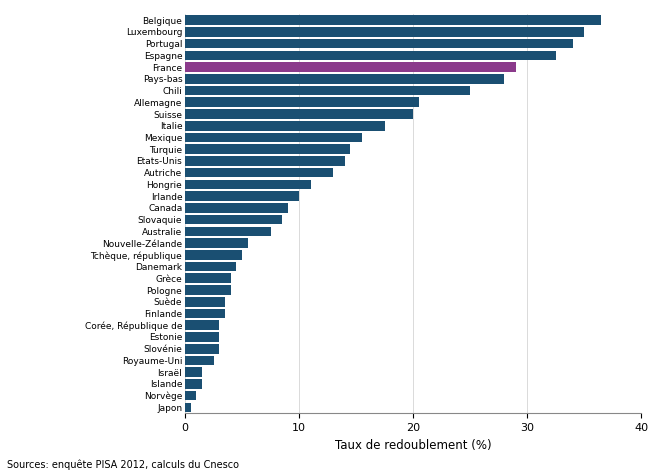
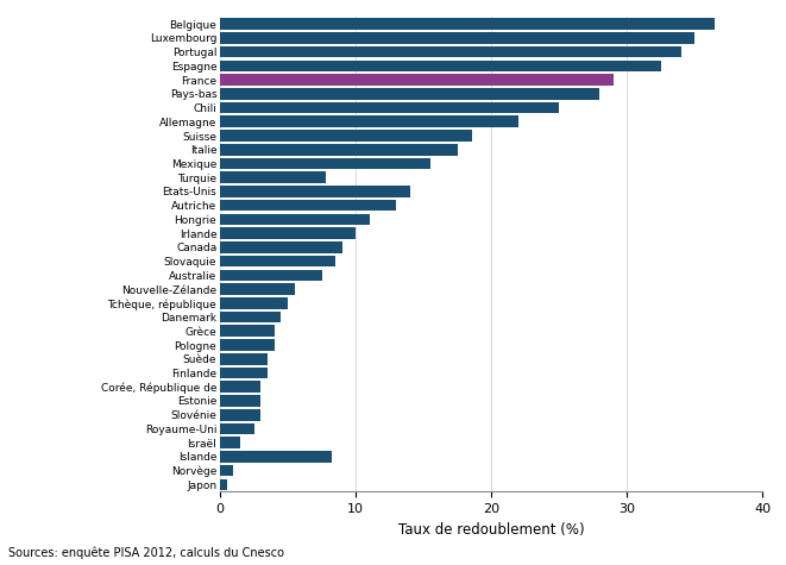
Allemagne: 20.5 -> 22.0
Suisse: 20.0 -> 18.6
Turquie: 14.5 -> 7.8
Islande: 1.5 -> 8.2
